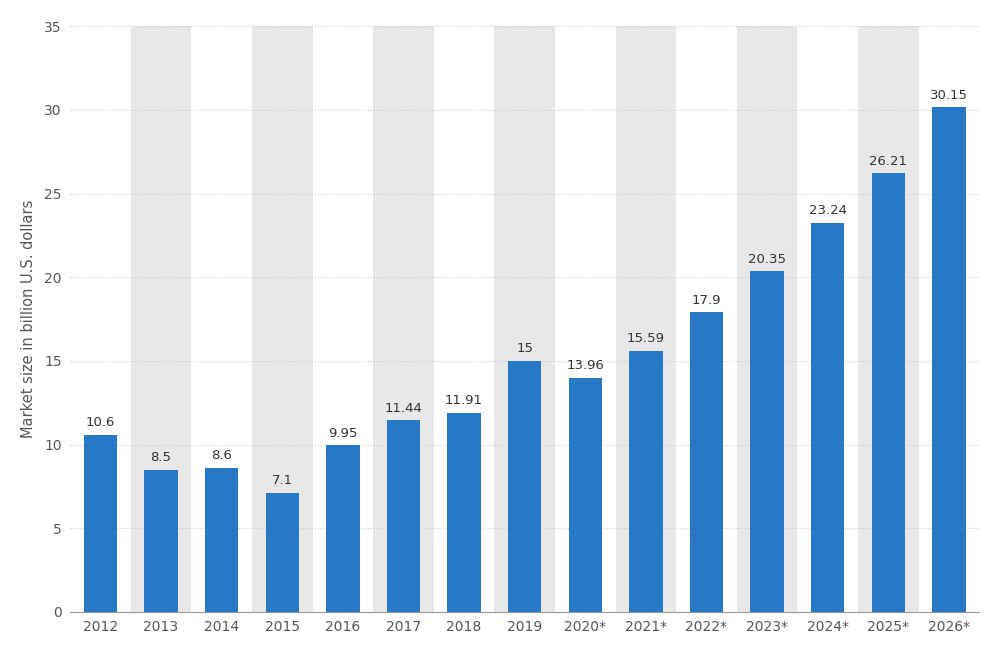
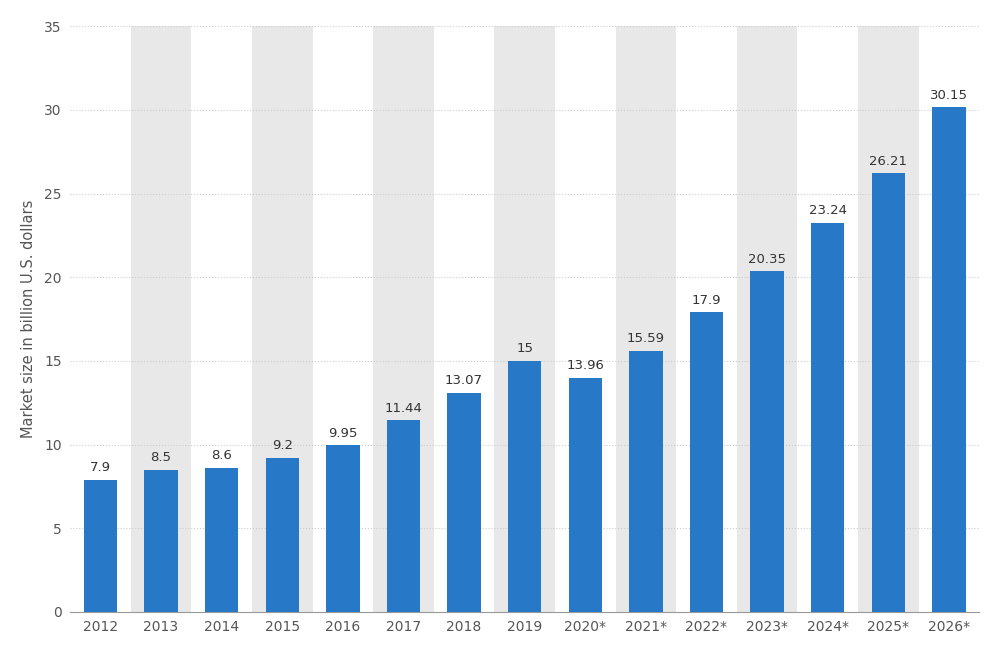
2012: 10.6 -> 7.9
2015: 7.1 -> 9.2
2018: 11.91 -> 13.07
